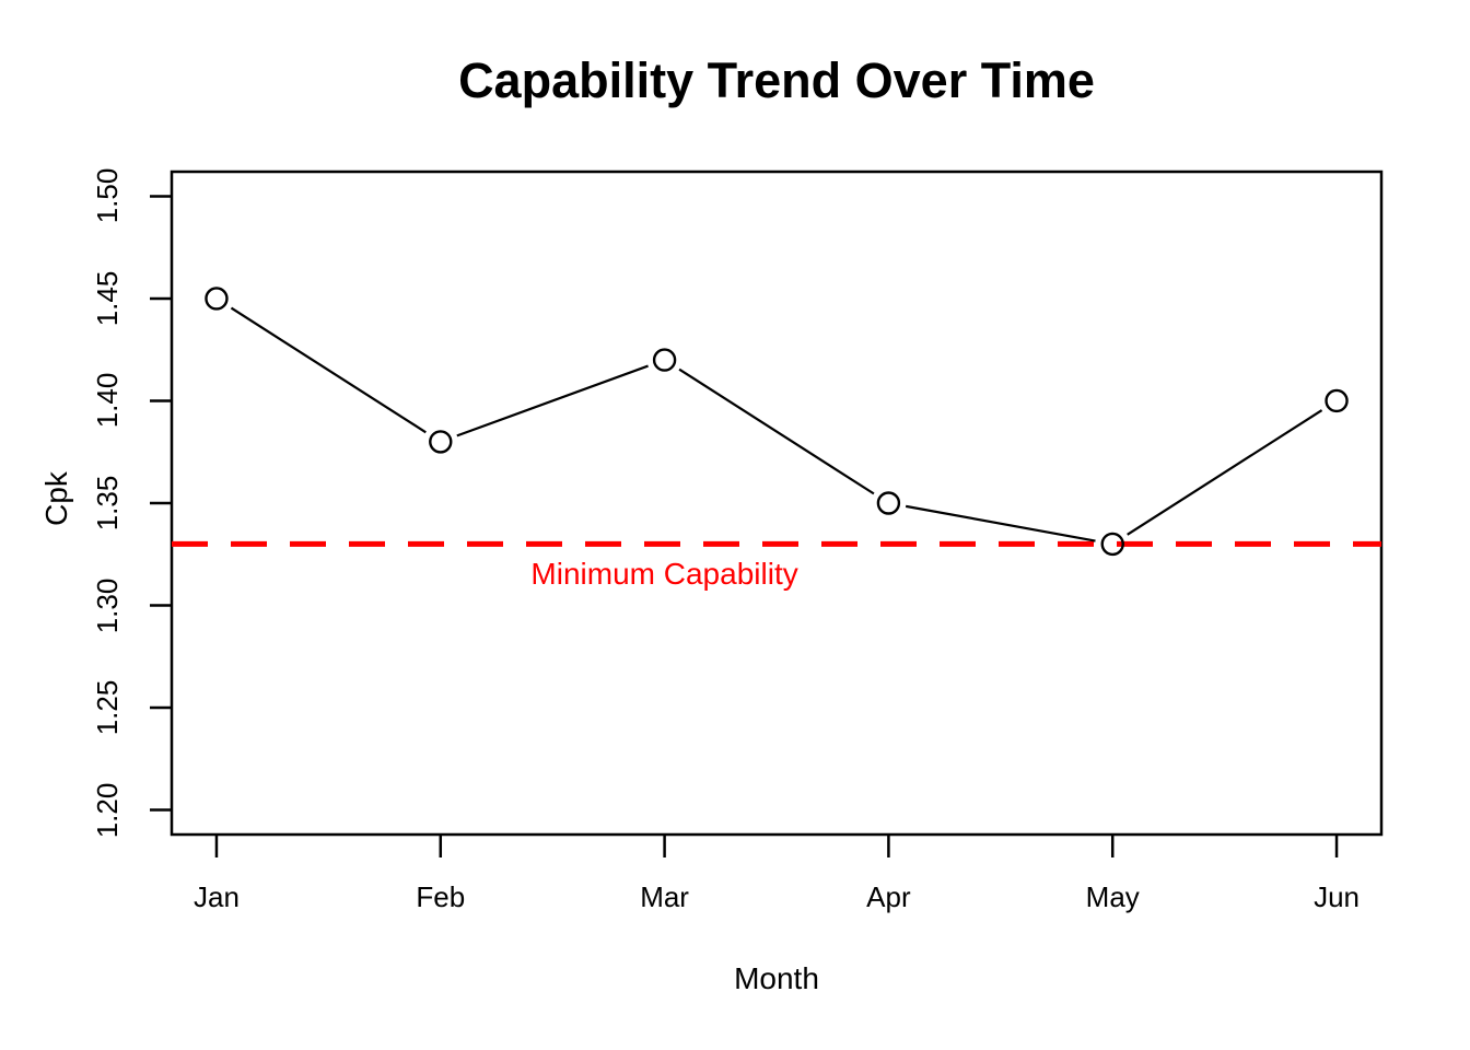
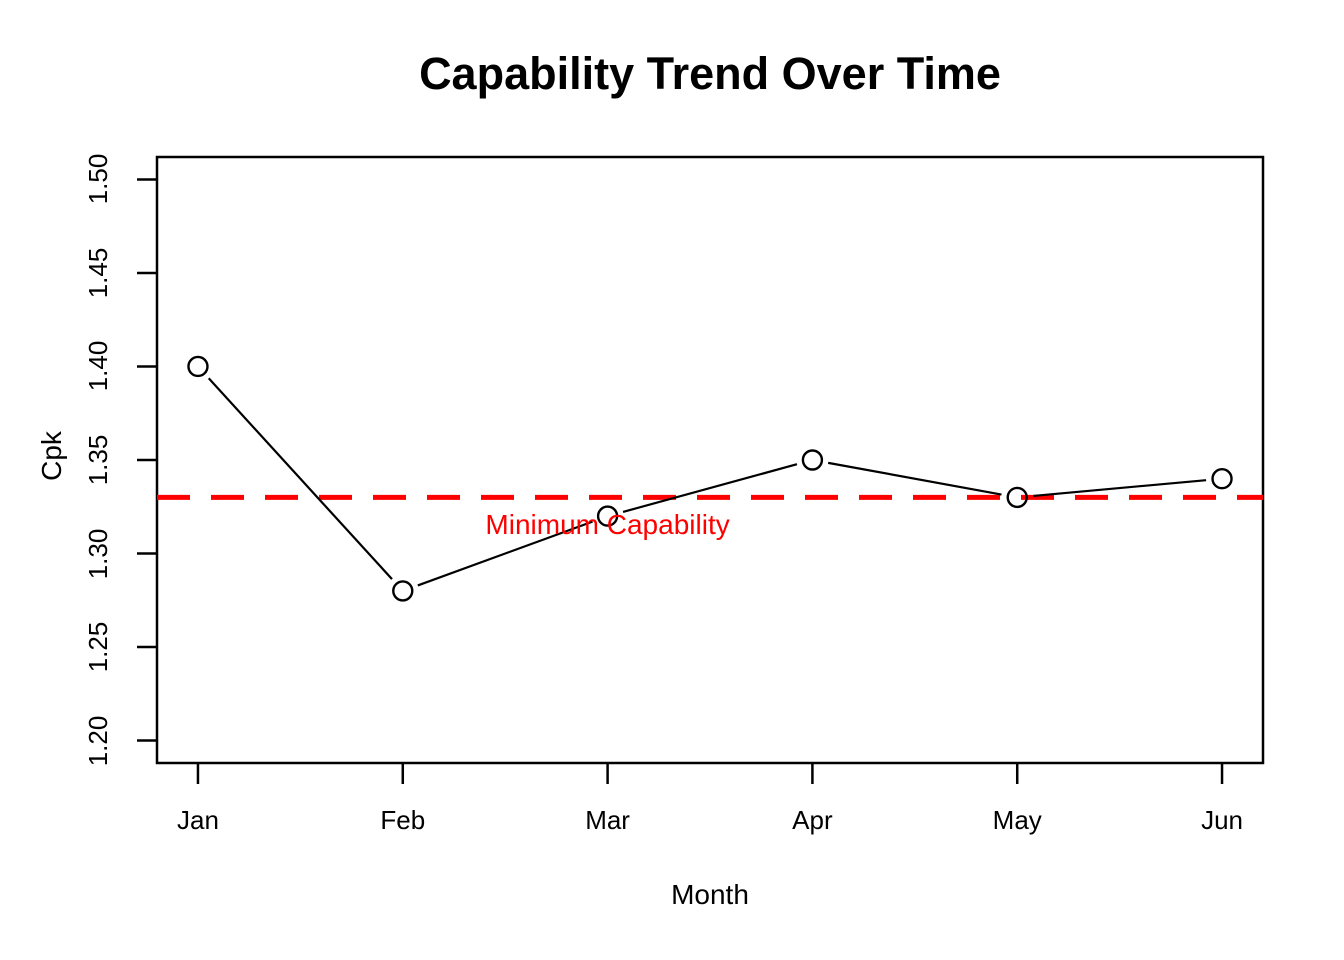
Jan: 1.45 -> 1.40
Feb: 1.38 -> 1.28
Mar: 1.42 -> 1.32
Jun: 1.40 -> 1.34
